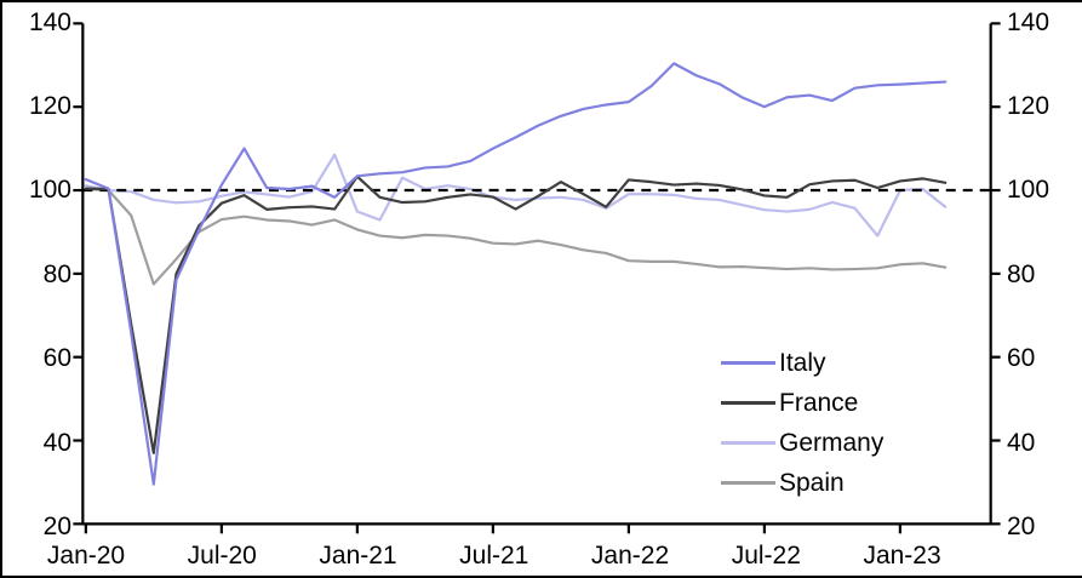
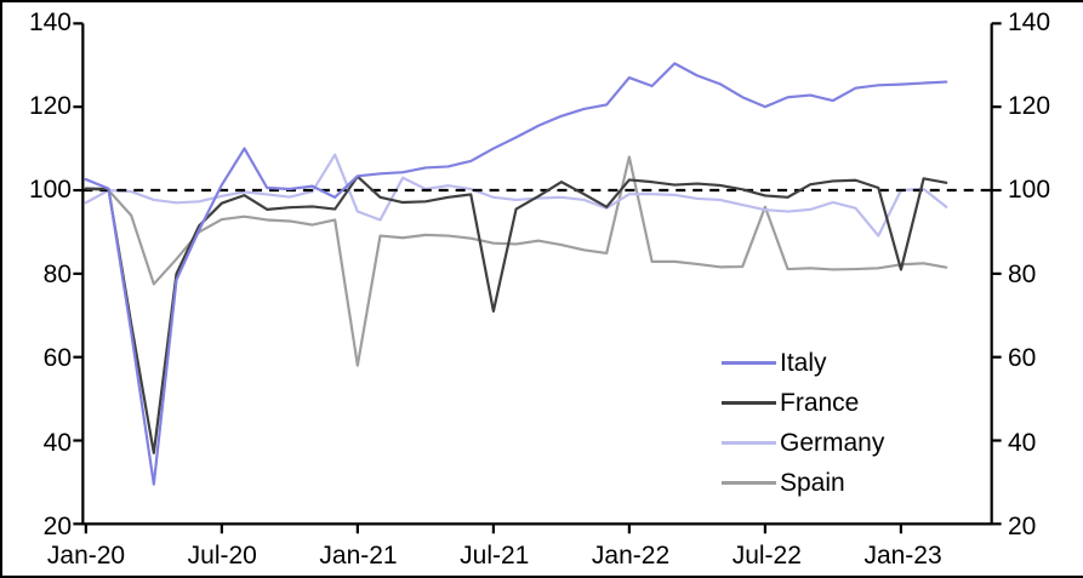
Germany/Jan-20: 101 -> 97
Spain/Jan-21: 91 -> 58
France/Jul-21: 98 -> 71
Italy/Jan-22: 121 -> 127
Spain/Jan-22: 83 -> 108
Spain/Jul-22: 81 -> 96
France/Jan-23: 102 -> 81
